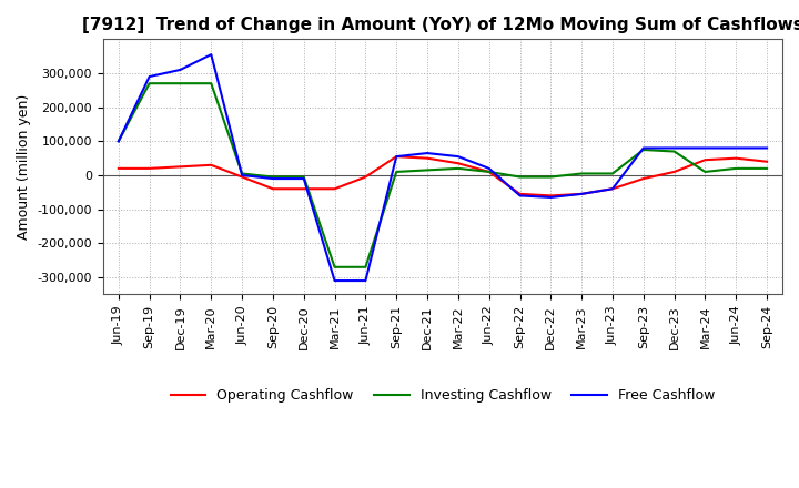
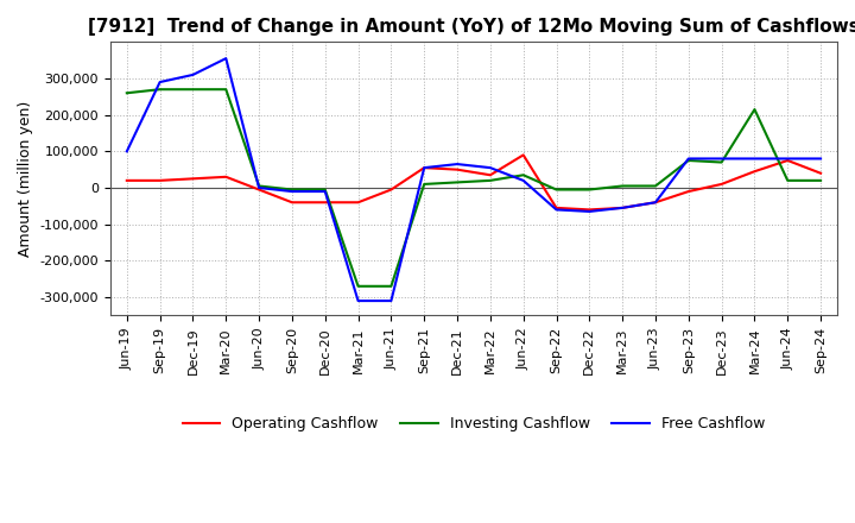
Investing Cashflow/Jun-19: 100,000 -> 260,000
Operating Cashflow/Jun-22: 10,000 -> 90,000
Investing Cashflow/Jun-22: 10,000 -> 35,000
Investing Cashflow/Mar-24: 10,000 -> 215,000
Operating Cashflow/Jun-24: 50,000 -> 75,000
